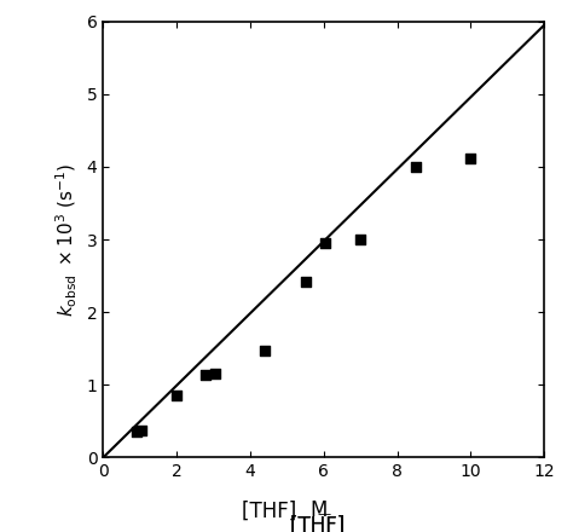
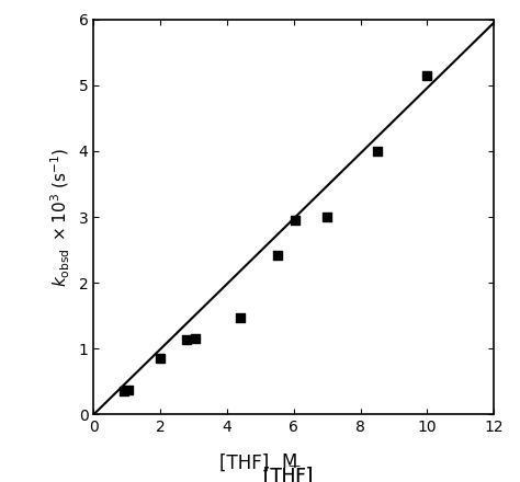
10: 4.12 -> 5.15
